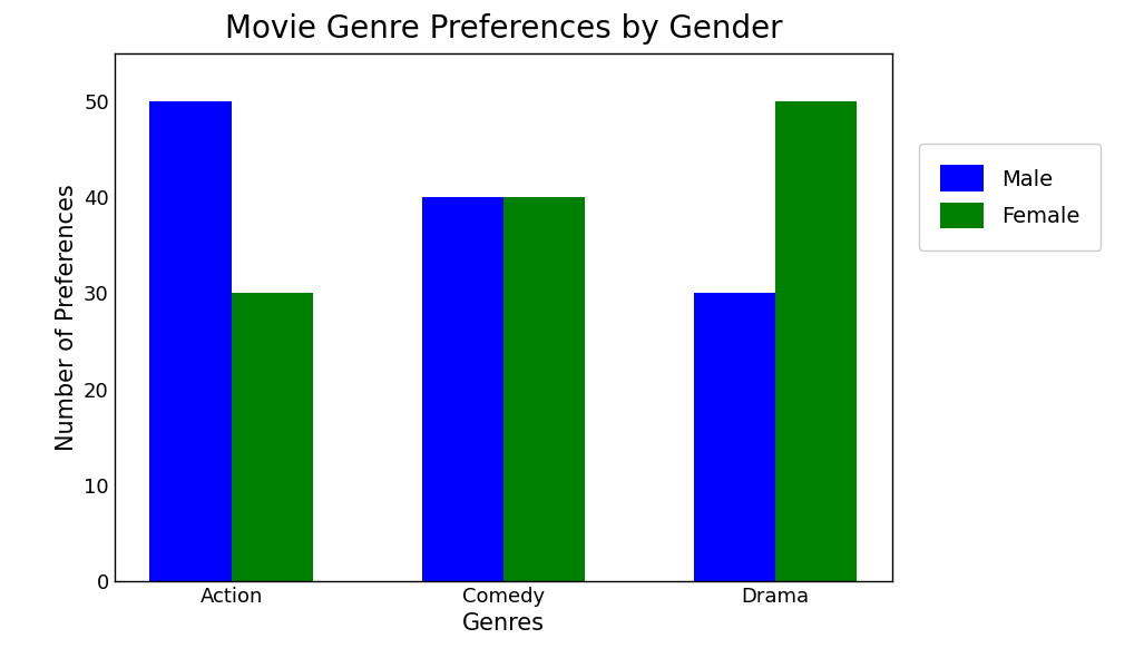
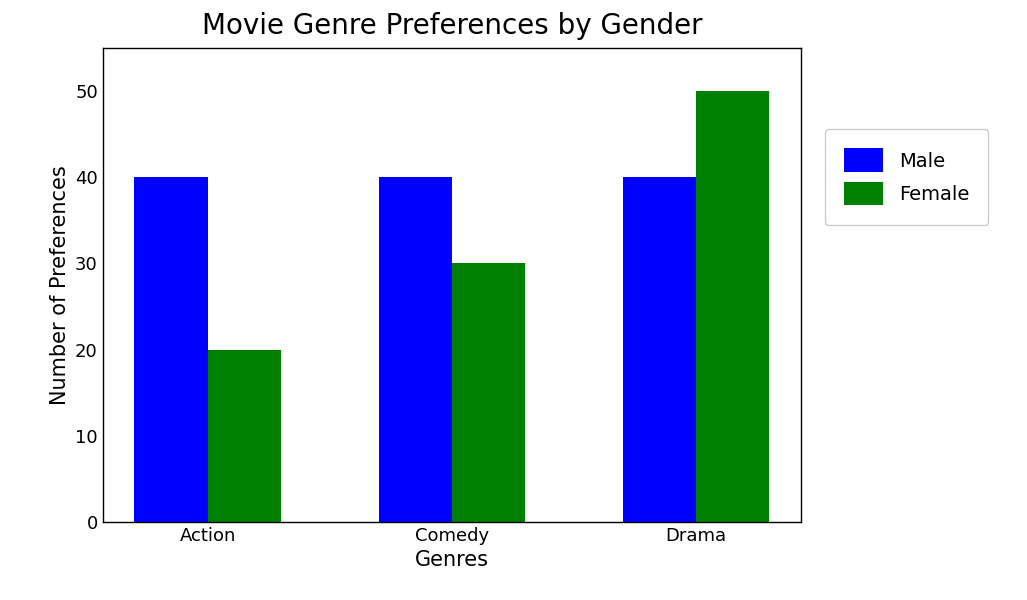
Male/Action: 50 -> 40
Female/Action: 30 -> 20
Female/Comedy: 40 -> 30
Male/Drama: 30 -> 40
